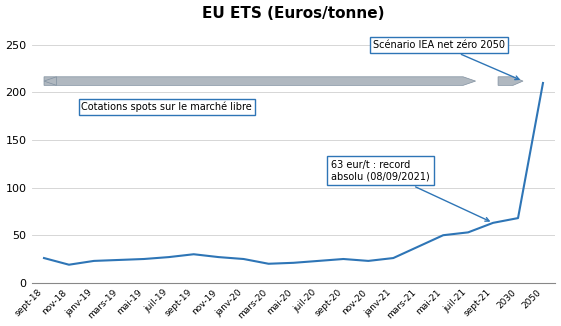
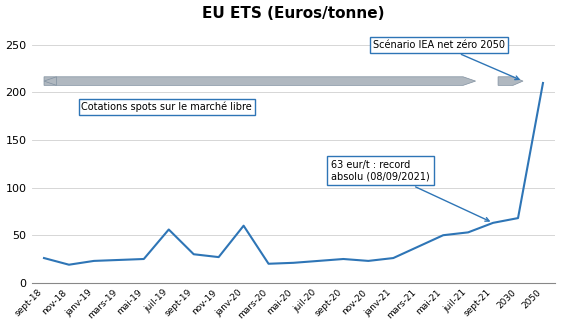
juil-19: 27 -> 56
janv-20: 25 -> 60
